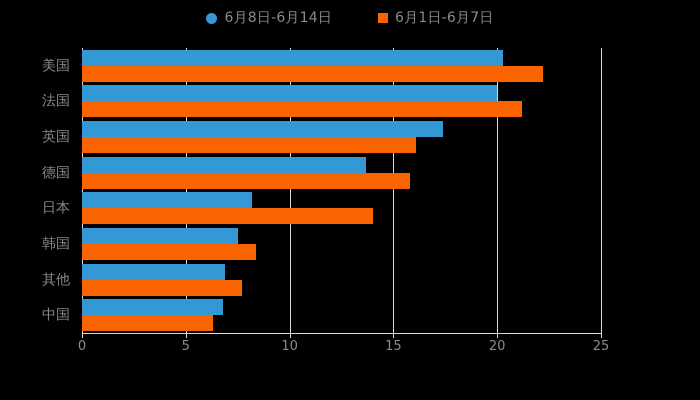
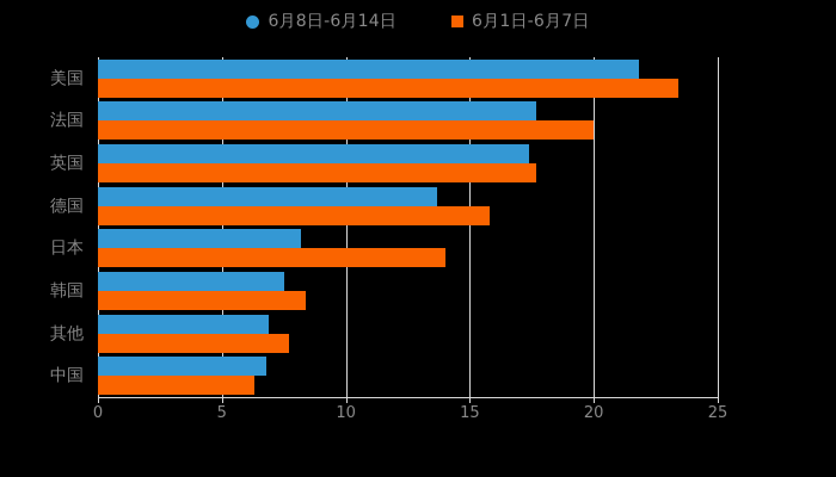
6月8日-6月14日/美国: 20.3 -> 21.8
6月1日-6月7日/美国: 22.2 -> 23.4
6月8日-6月14日/法国: 20.0 -> 17.7
6月1日-6月7日/法国: 21.2 -> 20.0
6月1日-6月7日/英国: 16.1 -> 17.7
